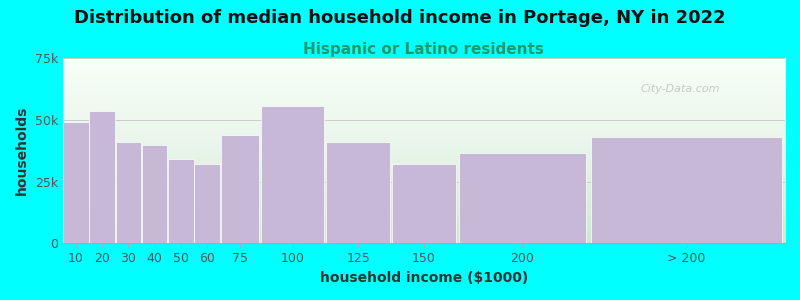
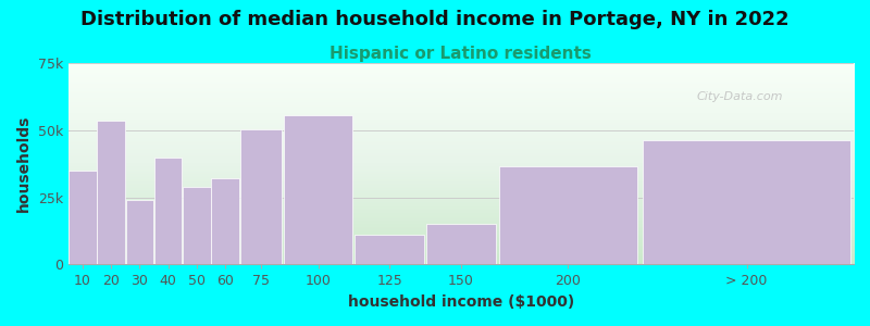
10: 49.0k -> 35.0k
30: 41.0k -> 24.0k
50: 34.0k -> 29.0k
75: 44.0k -> 50.5k
125: 41.0k -> 11.0k
150: 32.0k -> 15.0k
> 200: 43.0k -> 46.5k
